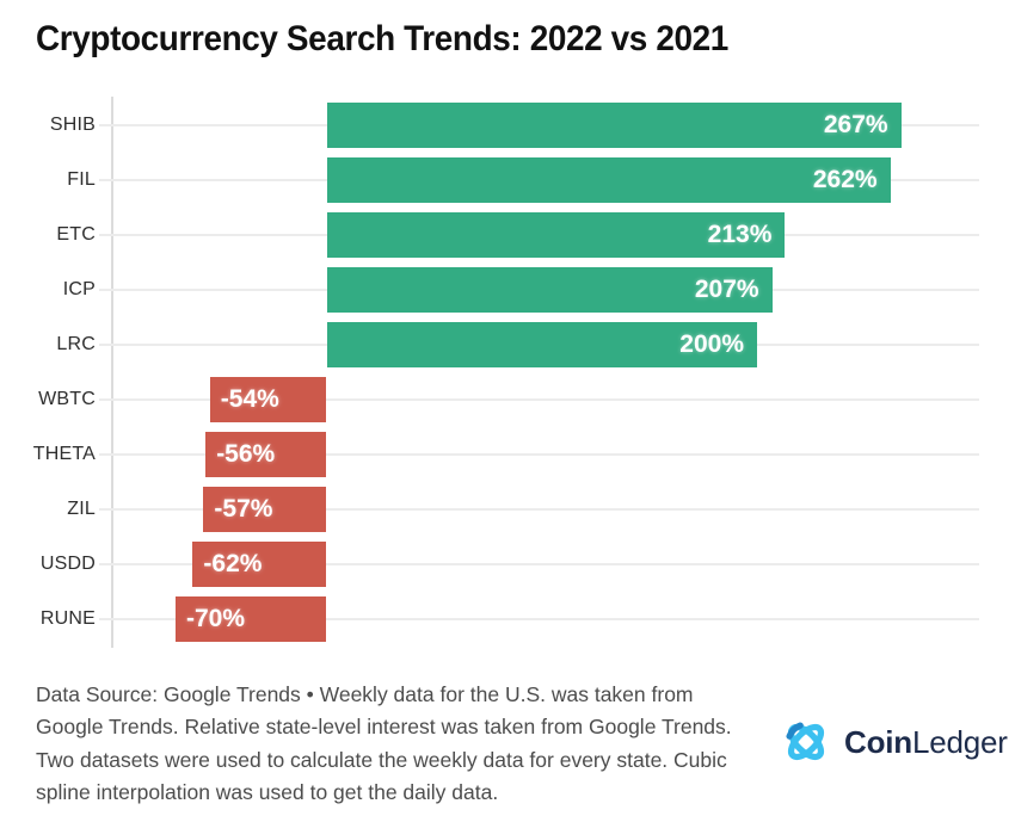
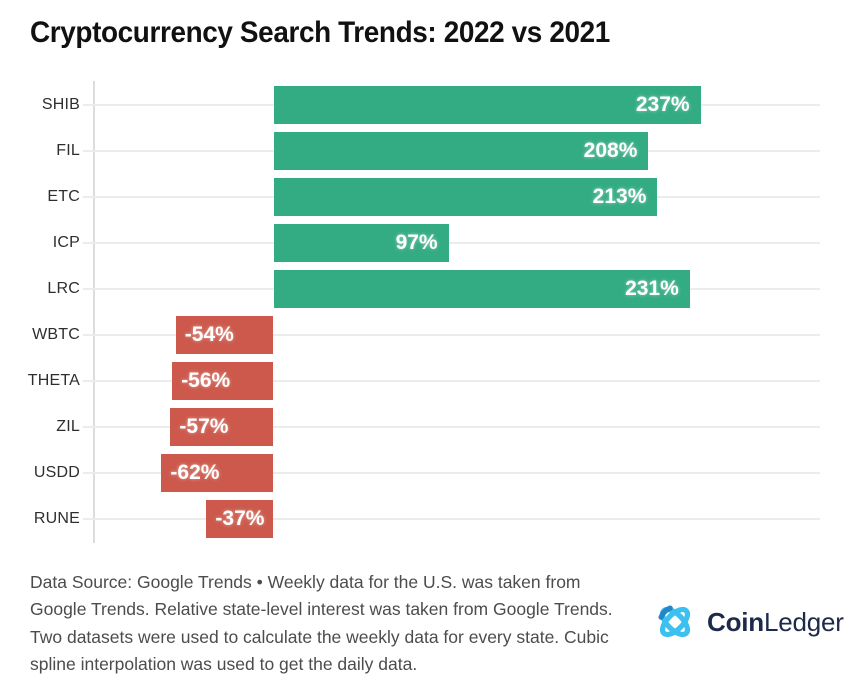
SHIB: 267% -> 237%
FIL: 262% -> 208%
ICP: 207% -> 97%
LRC: 200% -> 231%
RUNE: -70% -> -37%
